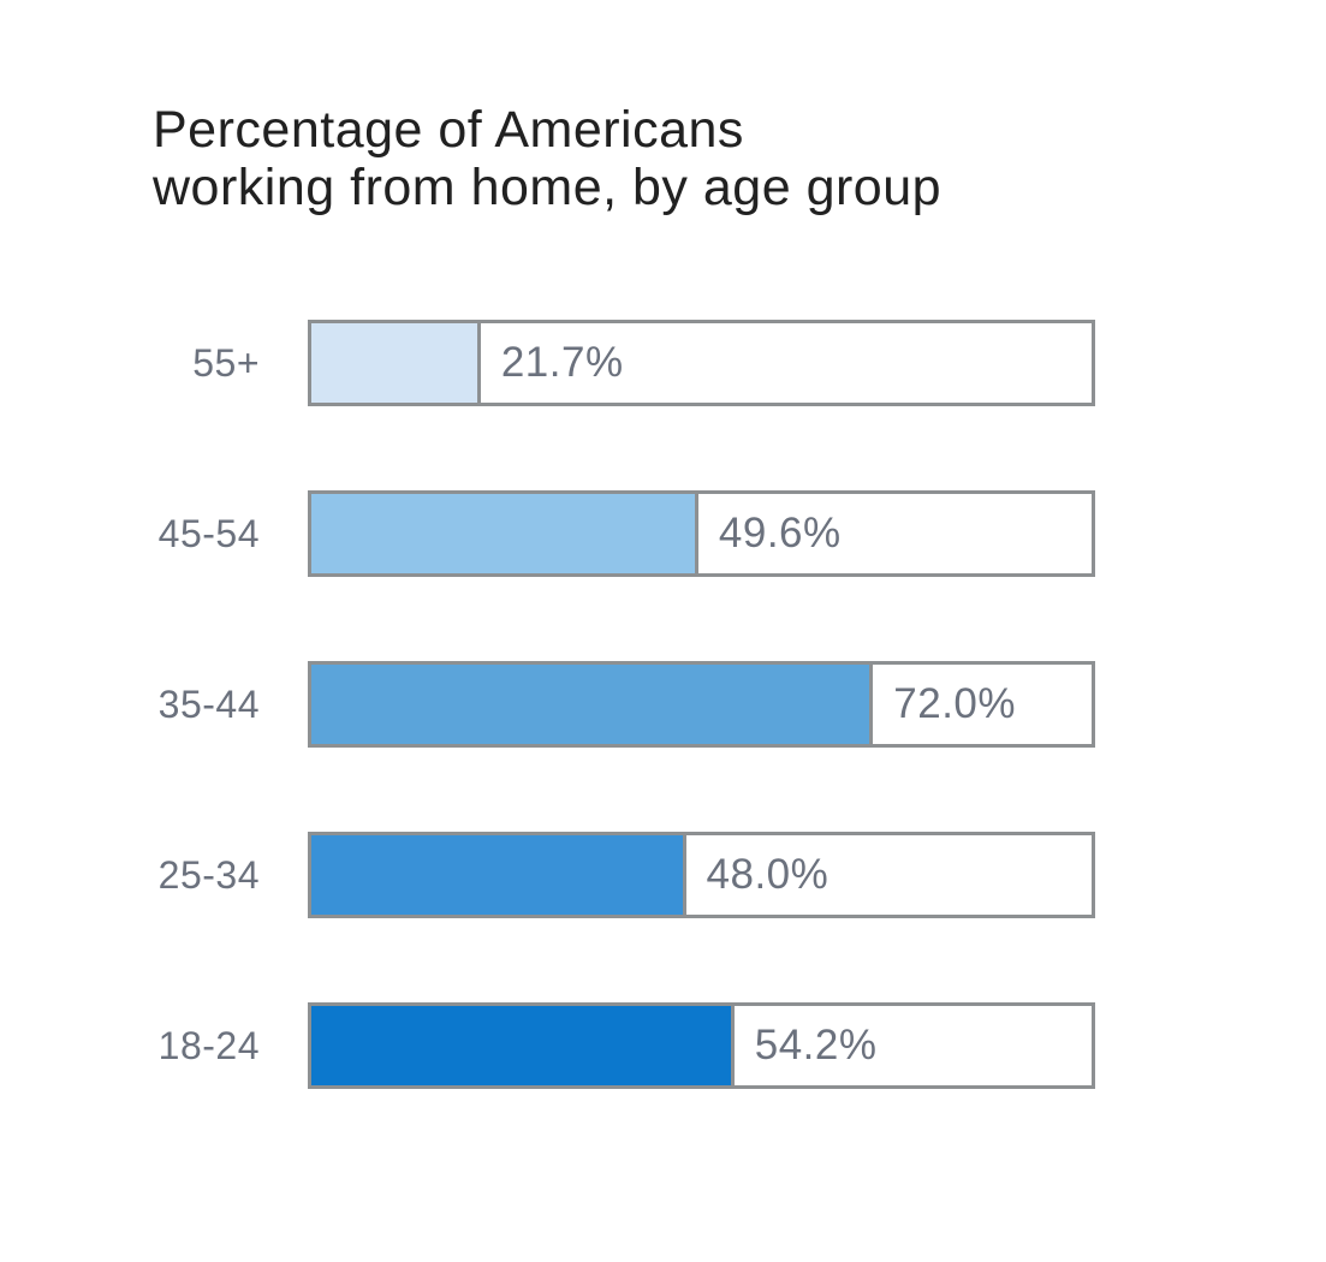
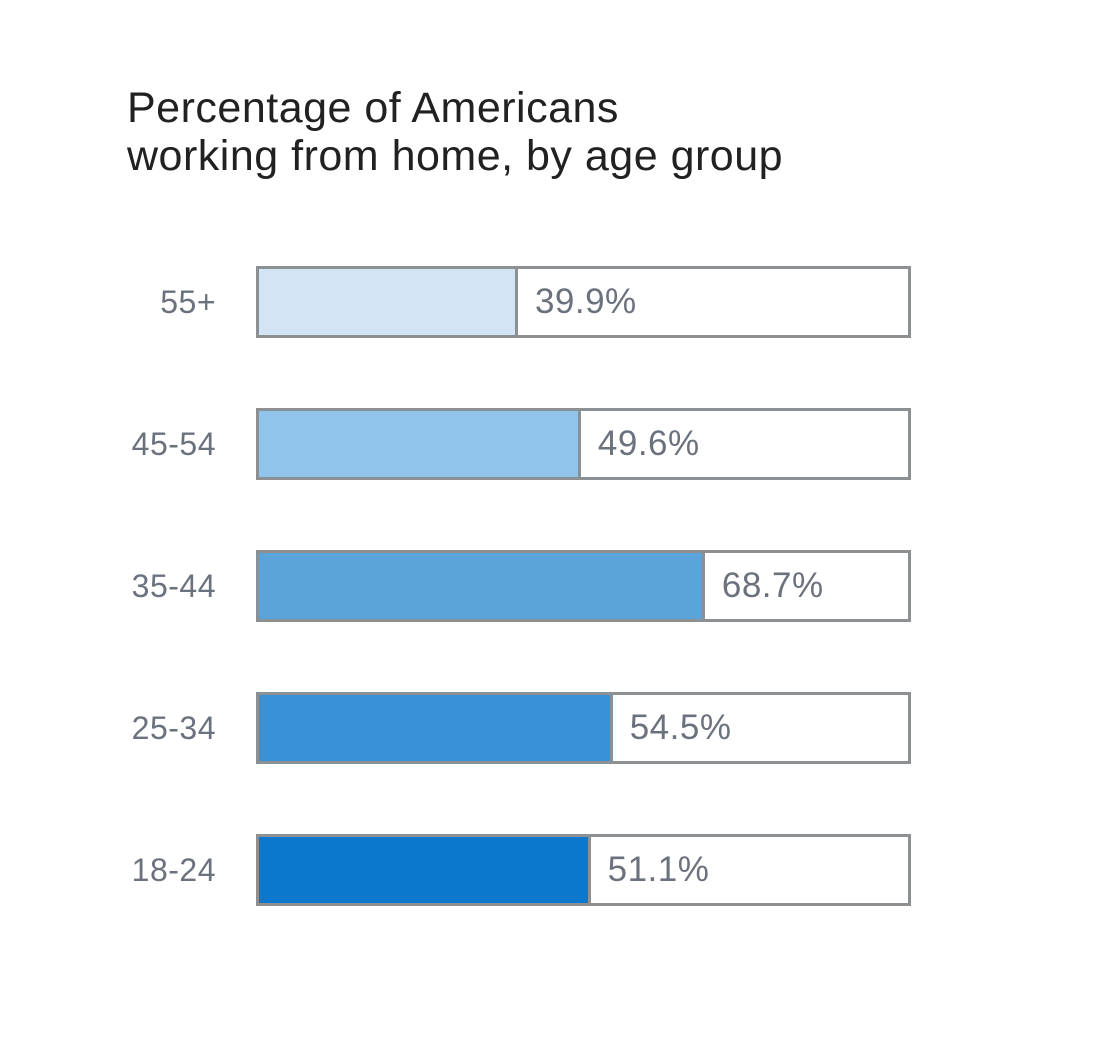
55+: 21.7% -> 39.9%
35-44: 72.0% -> 68.7%
25-34: 48.0% -> 54.5%
18-24: 54.2% -> 51.1%
